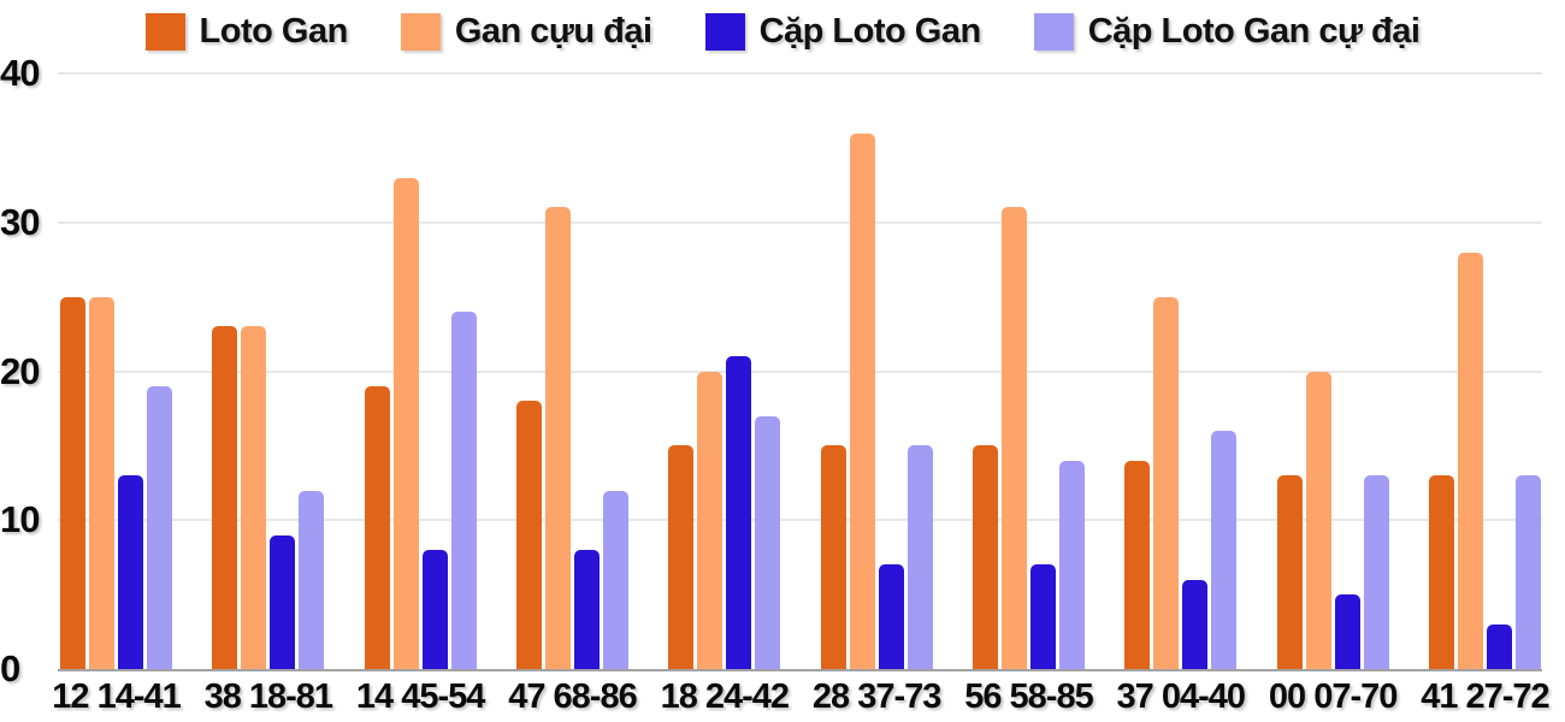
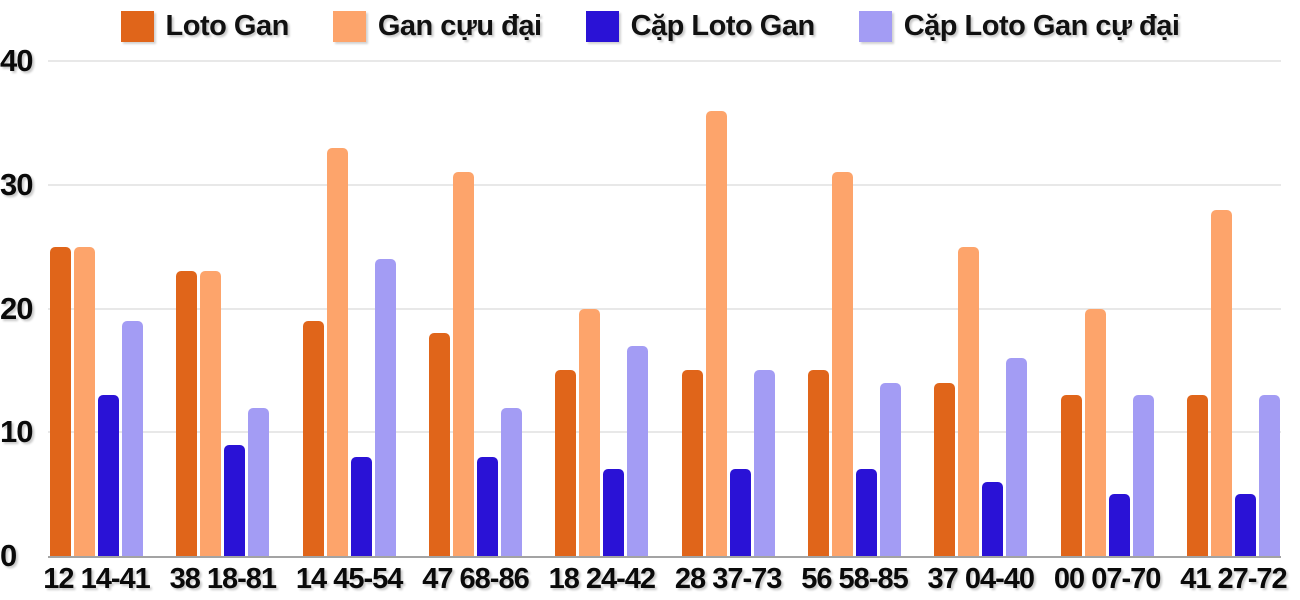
Cặp Loto Gan/18 24-42: 21 -> 7
Cặp Loto Gan/41 27-72: 3 -> 5
